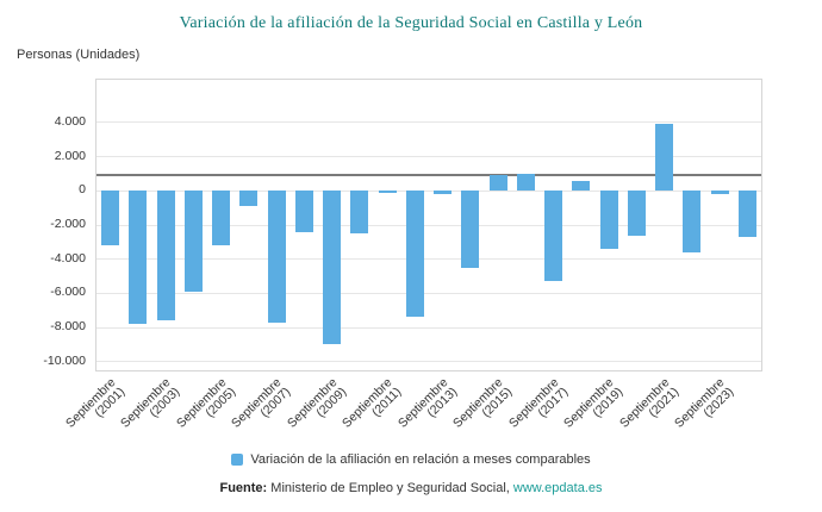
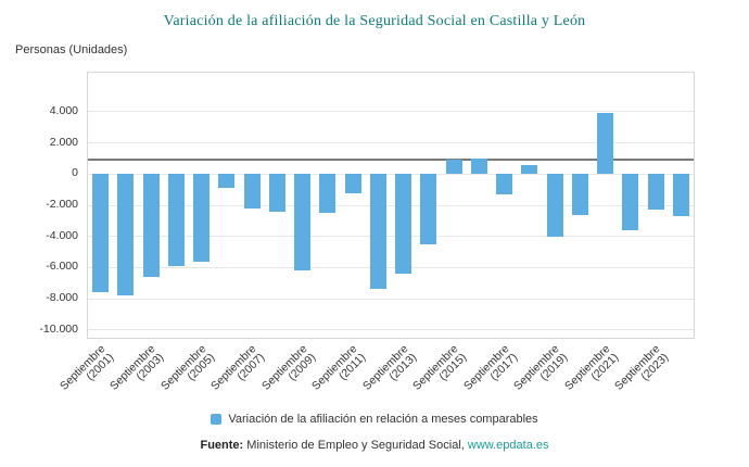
Septiembre (2001): -3200 -> -7600
Septiembre (2003): -7600 -> -6600
Septiembre (2005): -3200 -> -5600
Septiembre (2007): -7700 -> -2200
Septiembre (2009): -9000 -> -6200
Septiembre (2011): -100 -> -1200
Septiembre (2013): -200 -> -6400
Septiembre (2017): -5300 -> -1300
Septiembre (2019): -3400 -> -4000
Septiembre (2023): -200 -> -2300
